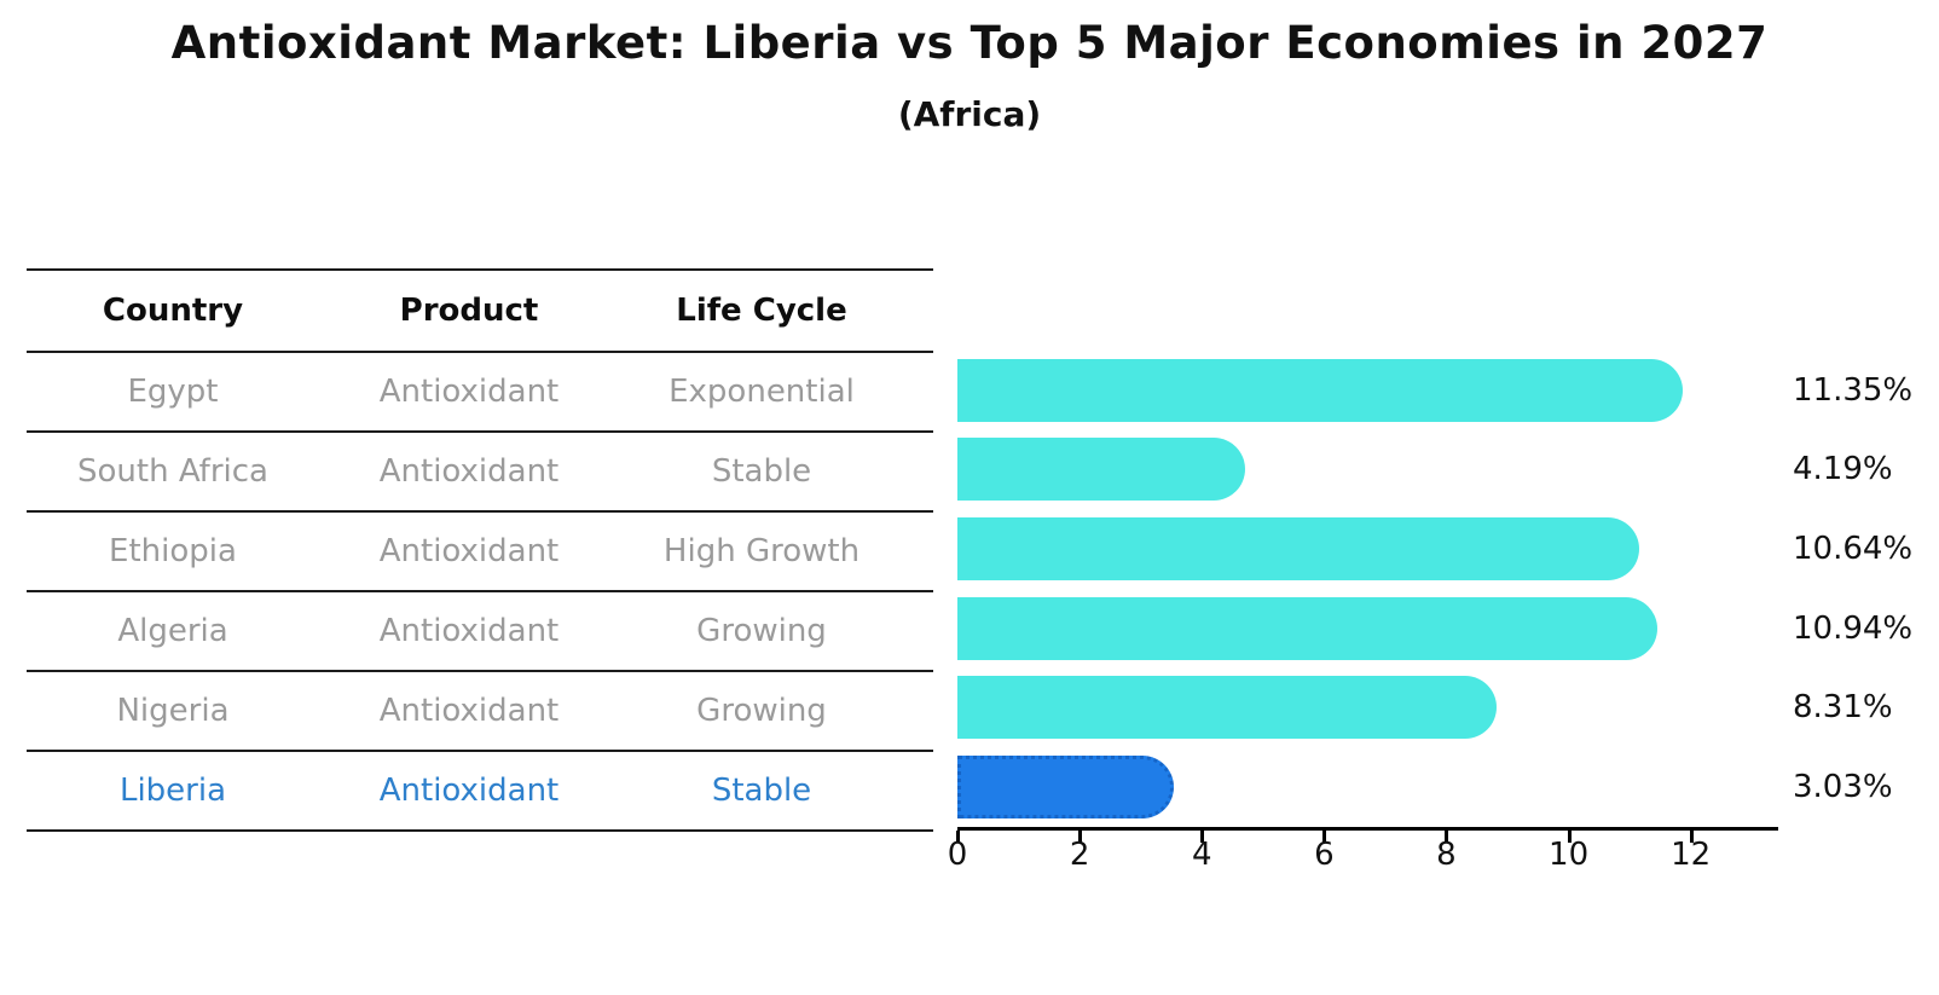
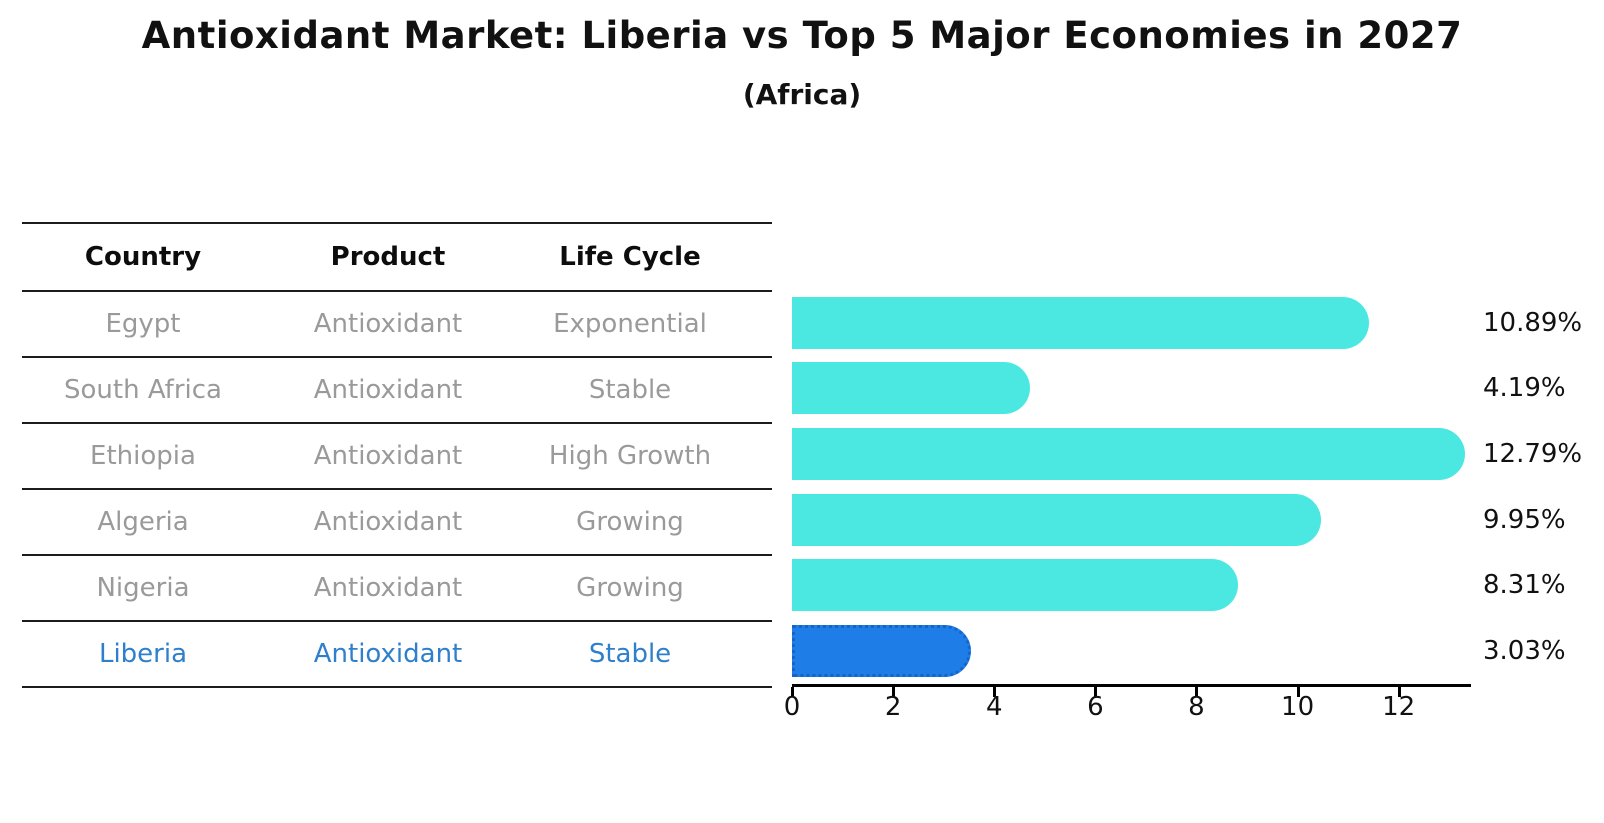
Egypt: 11.35% -> 10.89%
Ethiopia: 10.64% -> 12.79%
Algeria: 10.94% -> 9.95%
